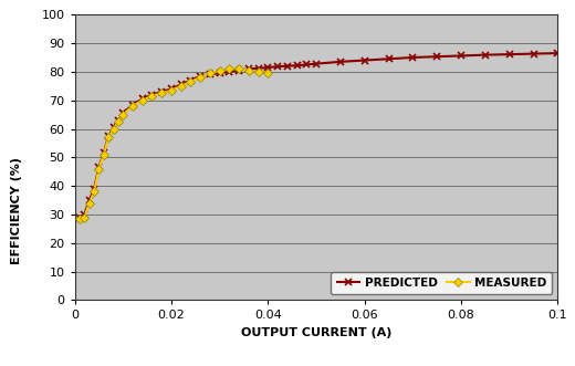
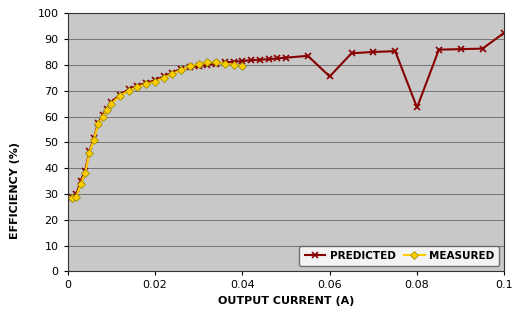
PREDICTED/0.06: 84.0 -> 75.5
PREDICTED/0.08: 85.6 -> 63.5
PREDICTED/0.1: 86.5 -> 92.5
